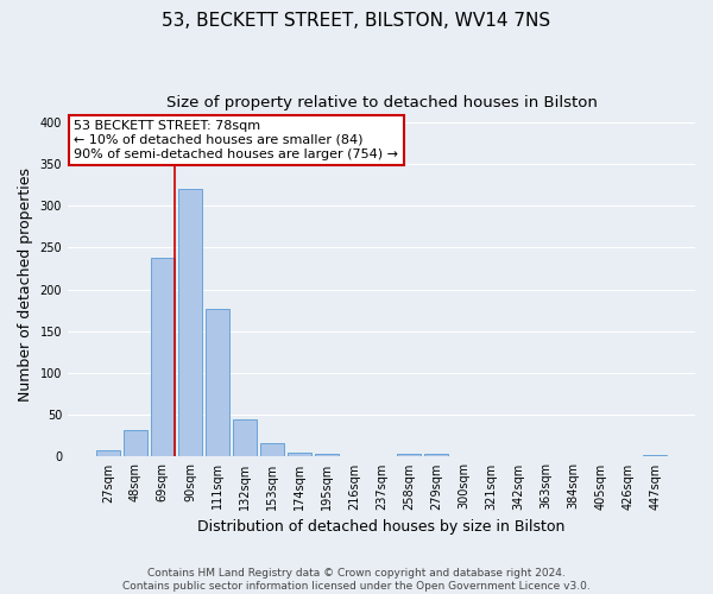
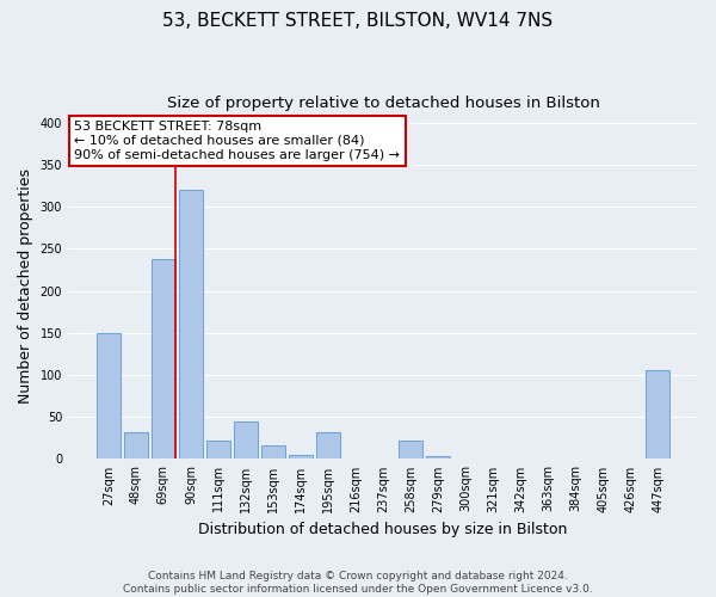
27sqm: 8 -> 150
111sqm: 176 -> 22
195sqm: 3 -> 32
258sqm: 4 -> 22
447sqm: 2 -> 106
